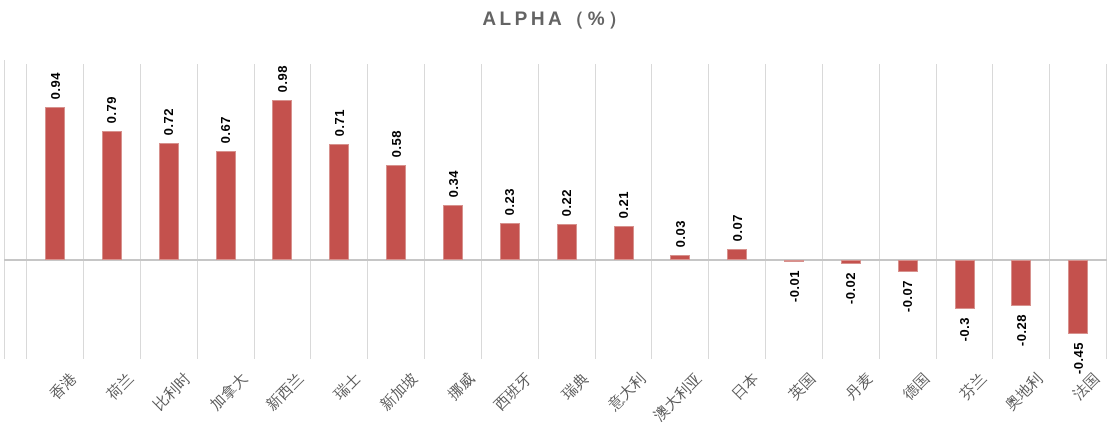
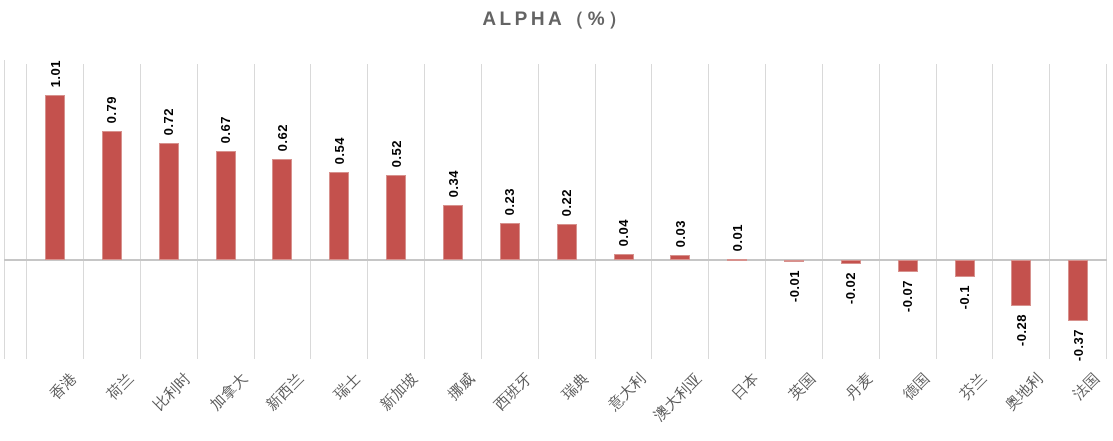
香港: 0.94 -> 1.01
新西兰: 0.98 -> 0.62
瑞士: 0.71 -> 0.54
新加坡: 0.58 -> 0.52
意大利: 0.21 -> 0.04
日本: 0.07 -> 0.01
芬兰: -0.3 -> -0.1
法国: -0.45 -> -0.37
